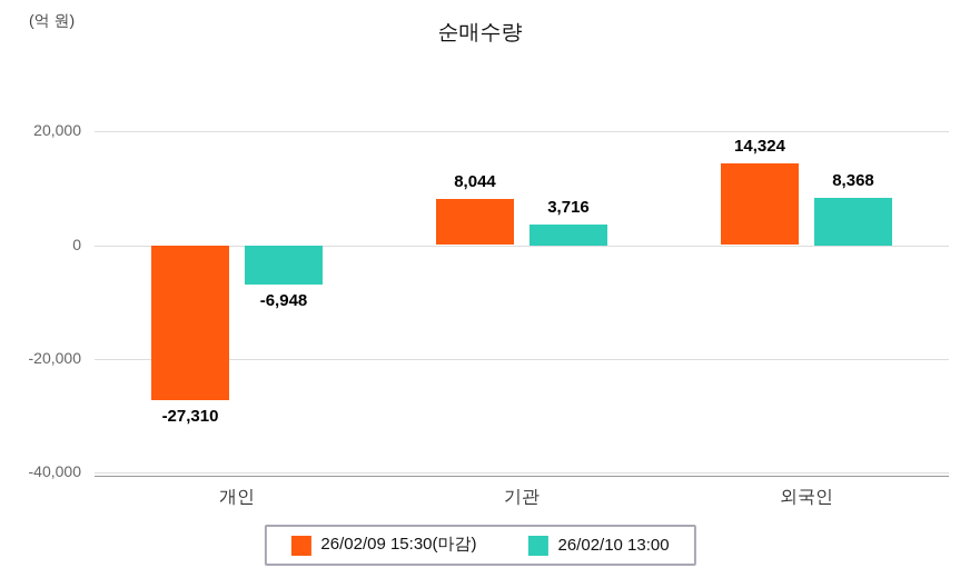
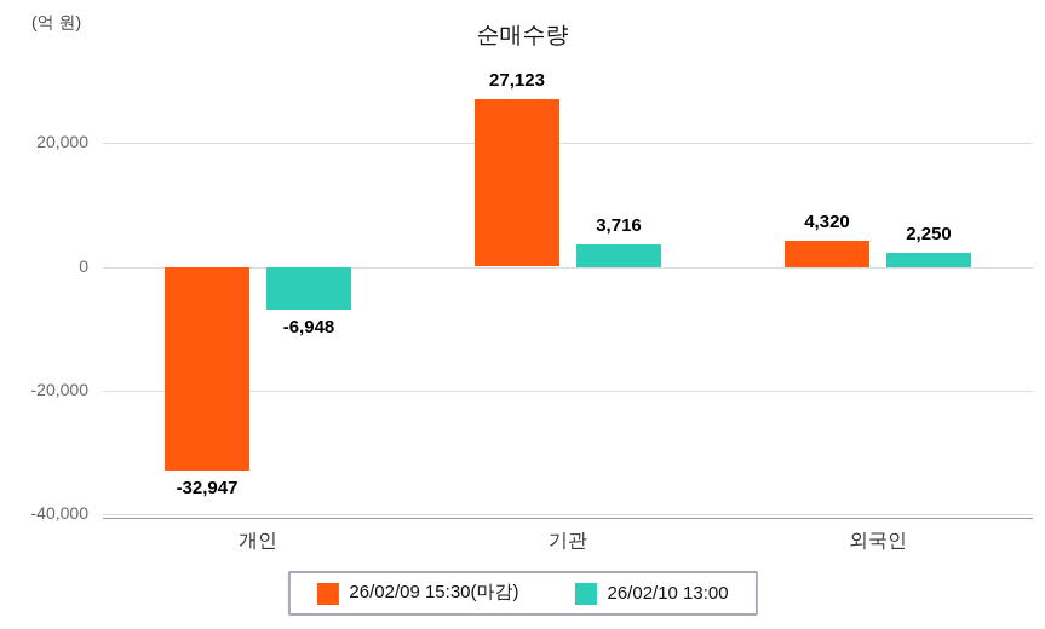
26/02/09 15:30(마감)/개인: -27,310 -> -32,947
26/02/09 15:30(마감)/기관: 8,044 -> 27,123
26/02/09 15:30(마감)/외국인: 14,324 -> 4,320
26/02/10 13:00/외국인: 8,368 -> 2,250
